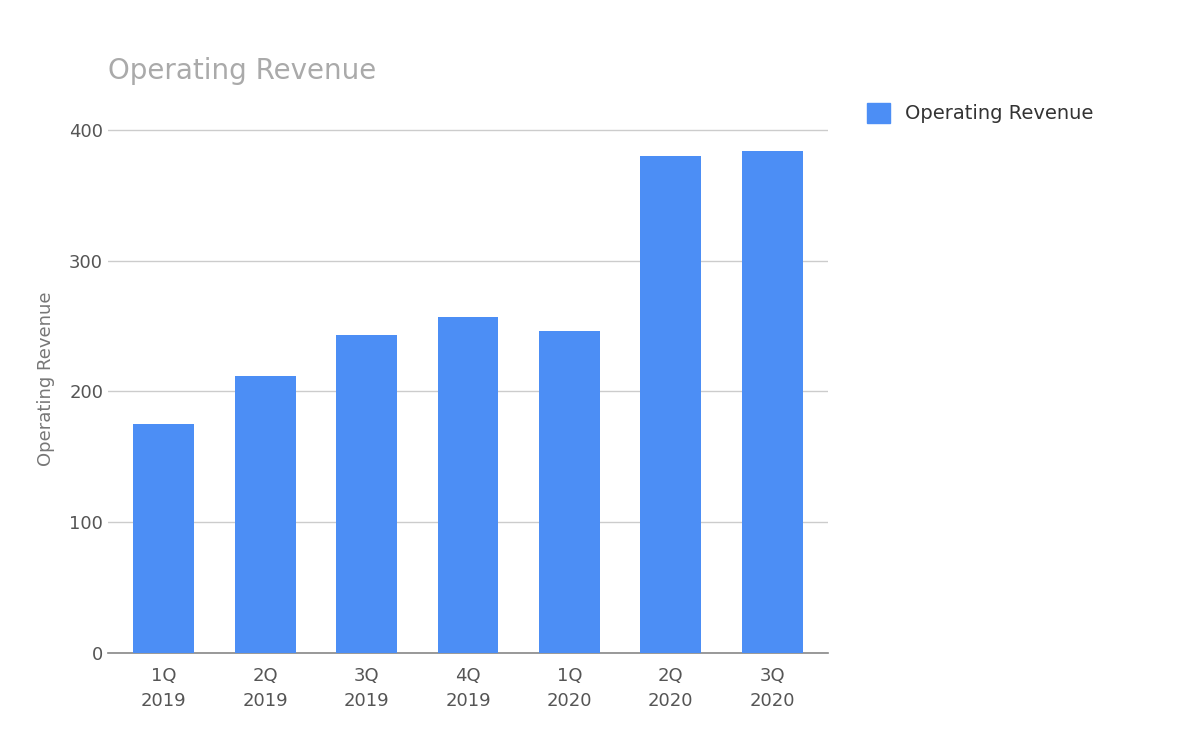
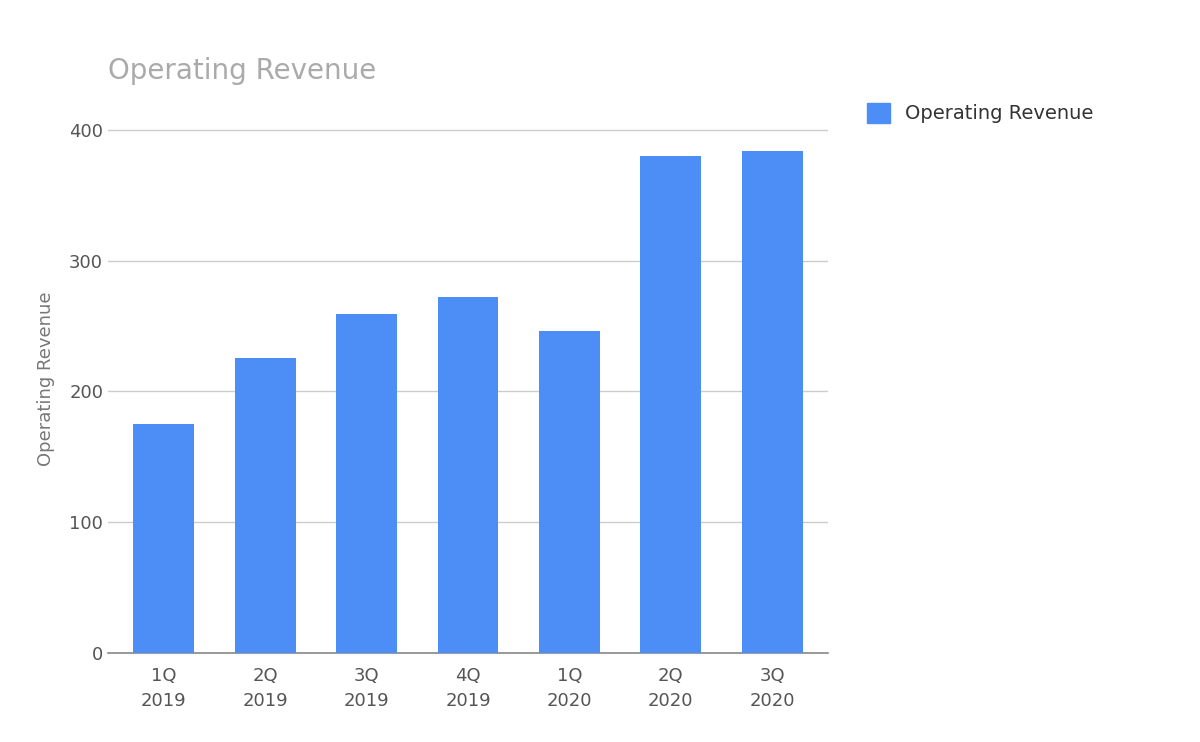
2Q 2019: 212 -> 226
3Q 2019: 243 -> 259
4Q 2019: 257 -> 272
